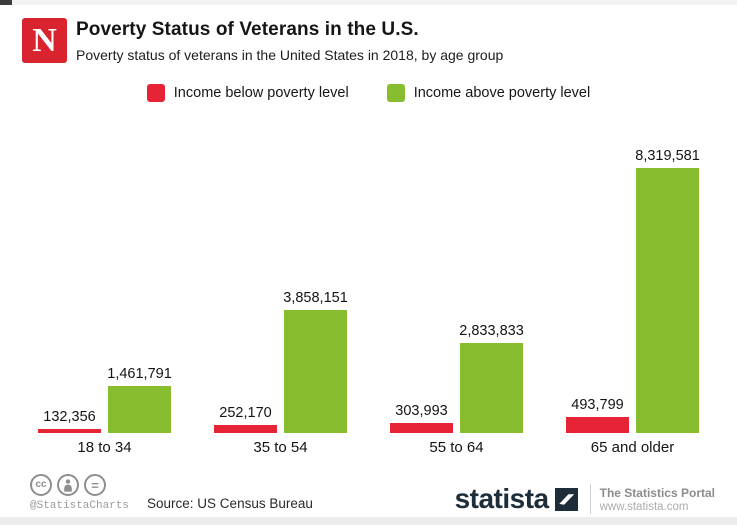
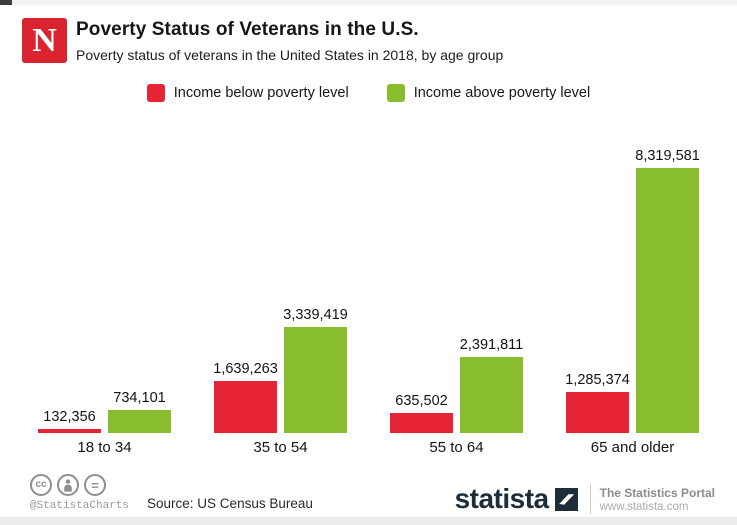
Income above poverty level/18 to 34: 1,461,791 -> 734,101
Income below poverty level/35 to 54: 252,170 -> 1,639,263
Income above poverty level/35 to 54: 3,858,151 -> 3,339,419
Income below poverty level/55 to 64: 303,993 -> 635,502
Income above poverty level/55 to 64: 2,833,833 -> 2,391,811
Income below poverty level/65 and older: 493,799 -> 1,285,374
